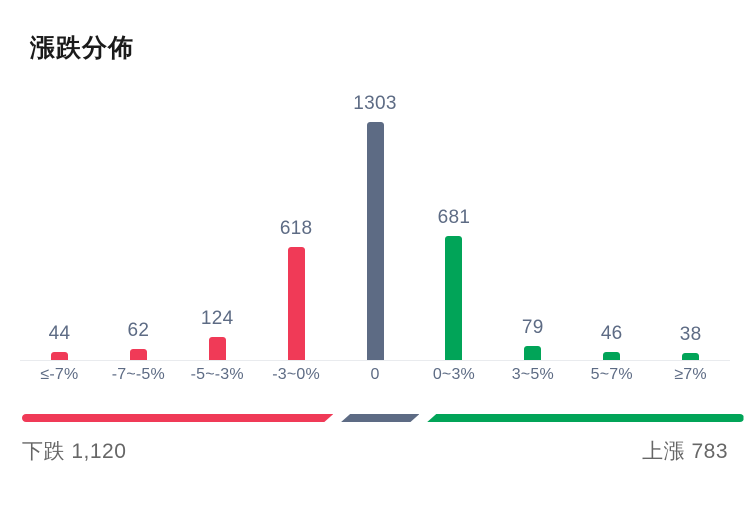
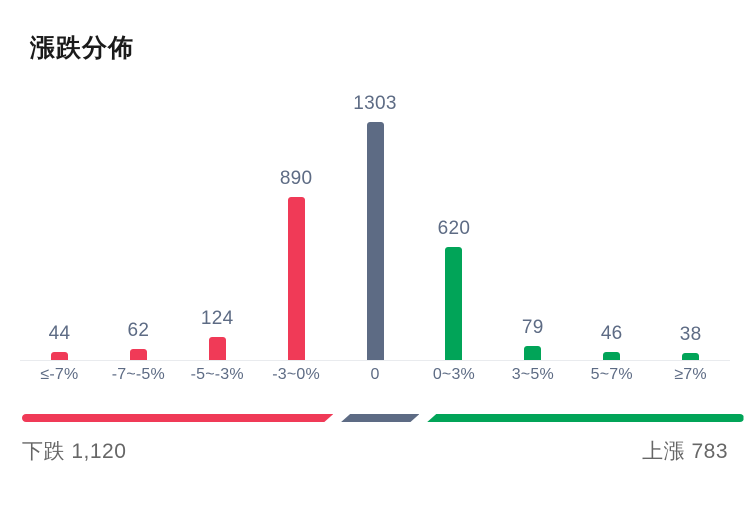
-3~0%: 618 -> 890
0~3%: 681 -> 620
